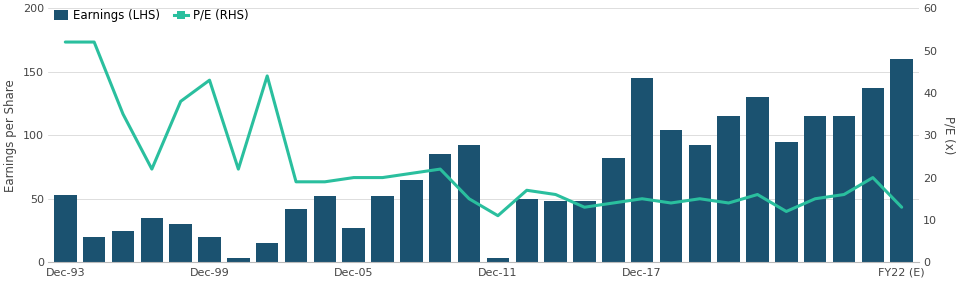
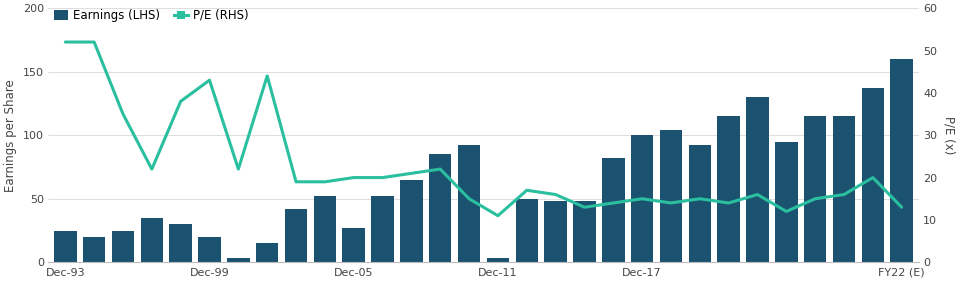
Earnings (LHS)/Dec-93: 53 -> 25
Earnings (LHS)/Dec-17: 145 -> 100
